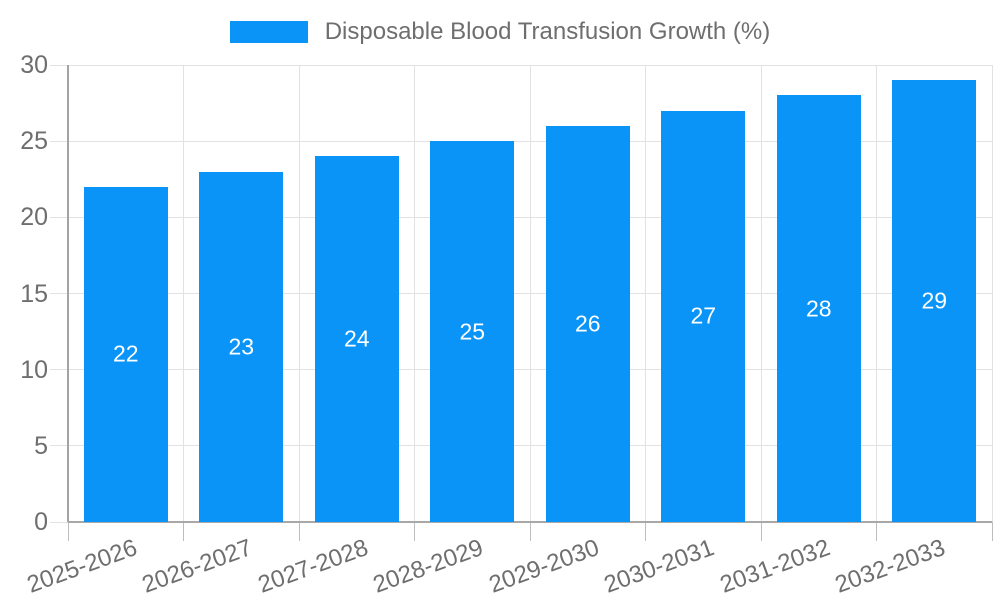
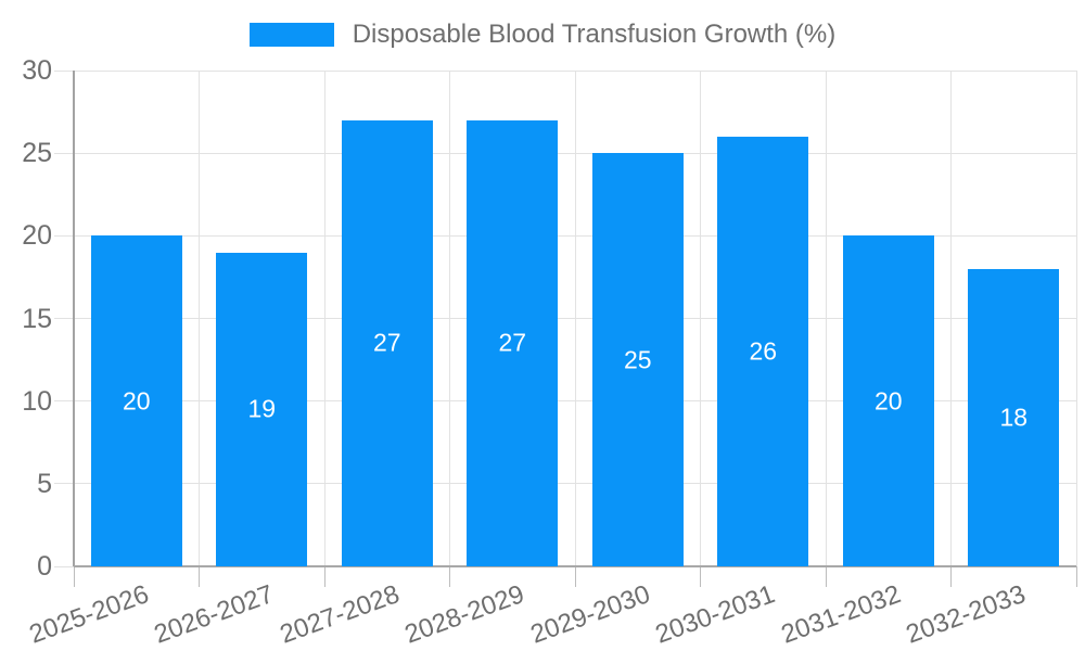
2025-2026: 22 -> 20
2026-2027: 23 -> 19
2027-2028: 24 -> 27
2028-2029: 25 -> 27
2029-2030: 26 -> 25
2030-2031: 27 -> 26
2031-2032: 28 -> 20
2032-2033: 29 -> 18
